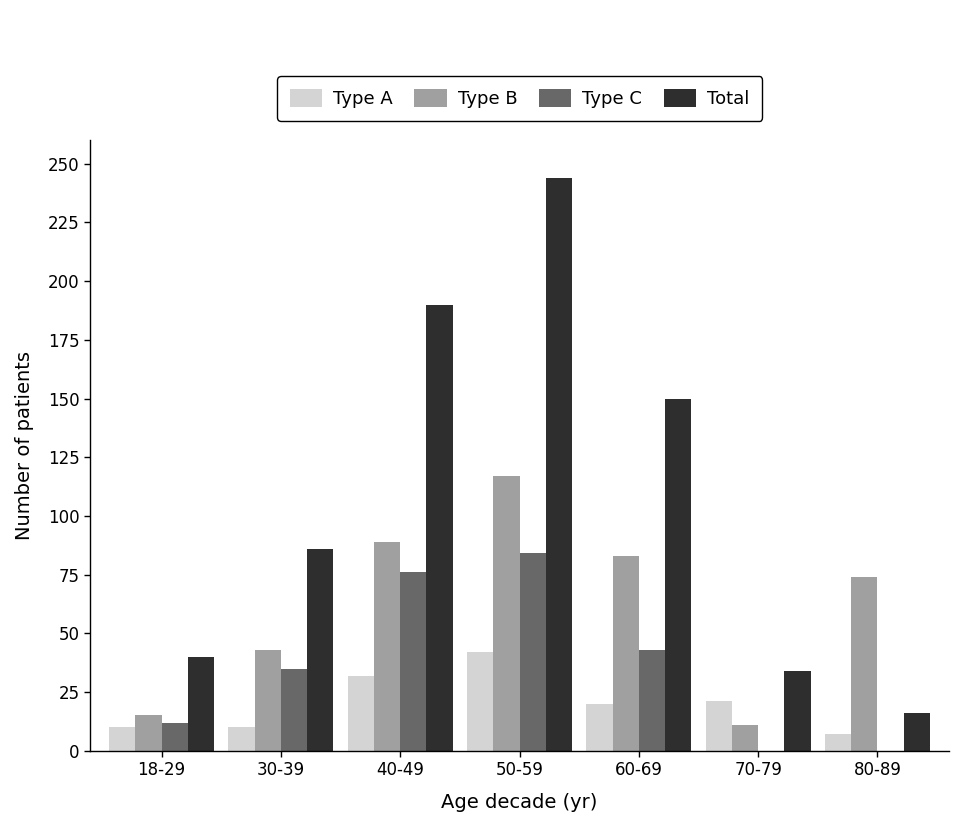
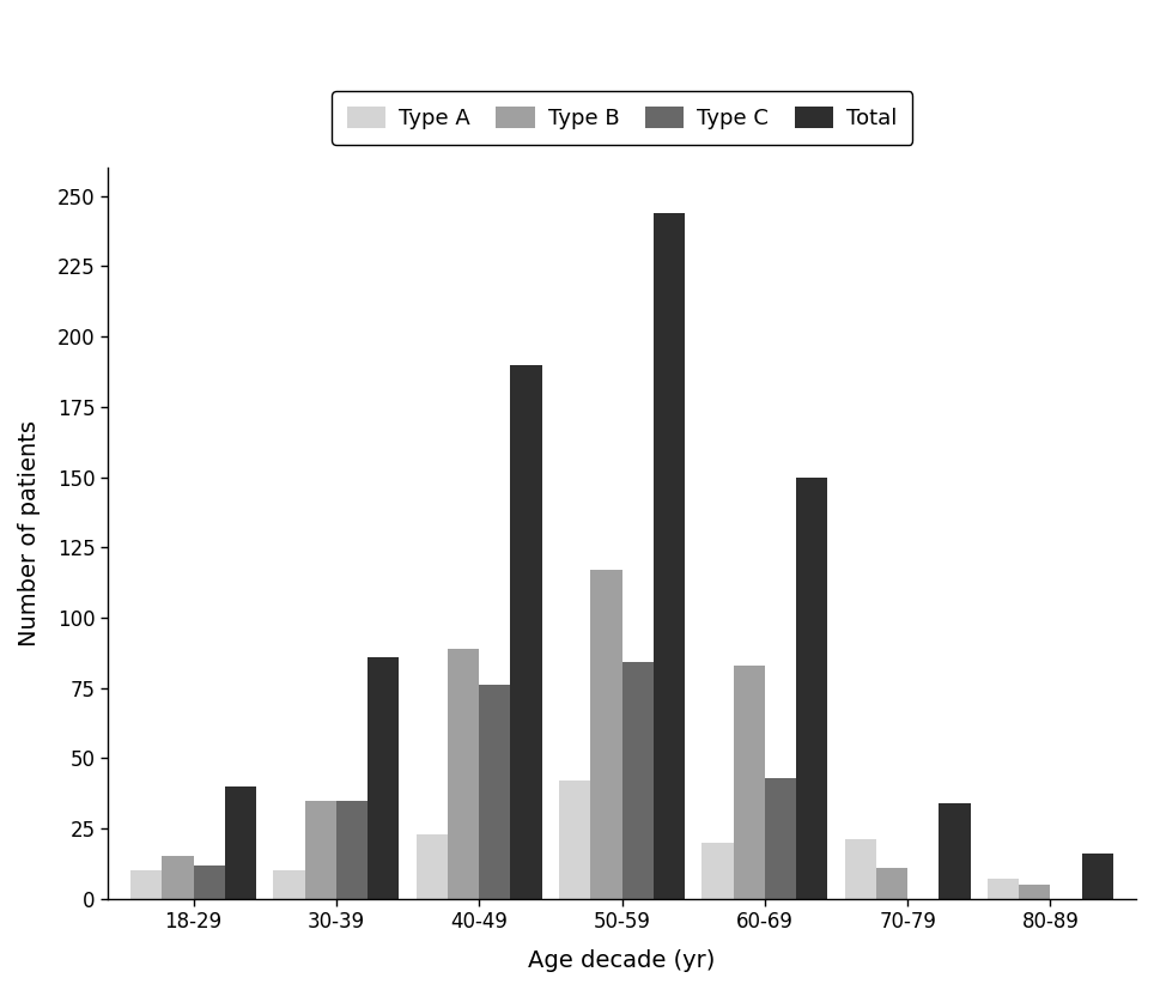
Type B/30-39: 43 -> 35
Type A/40-49: 32 -> 23
Type B/80-89: 74 -> 5
